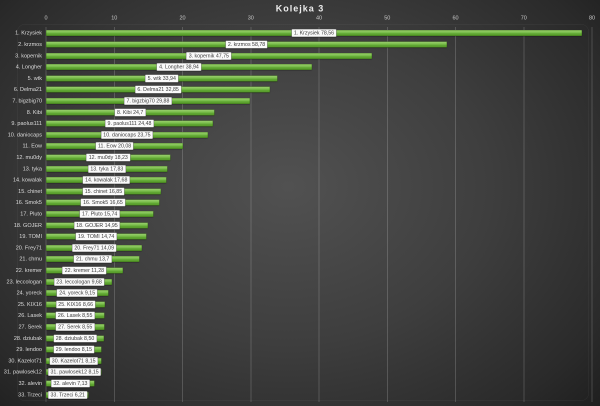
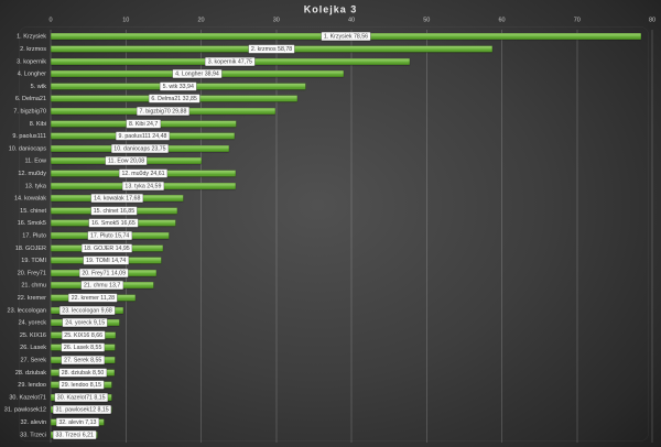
12. mu0dy: 18,23 -> 24,61
13. tyka: 17,83 -> 24,59
